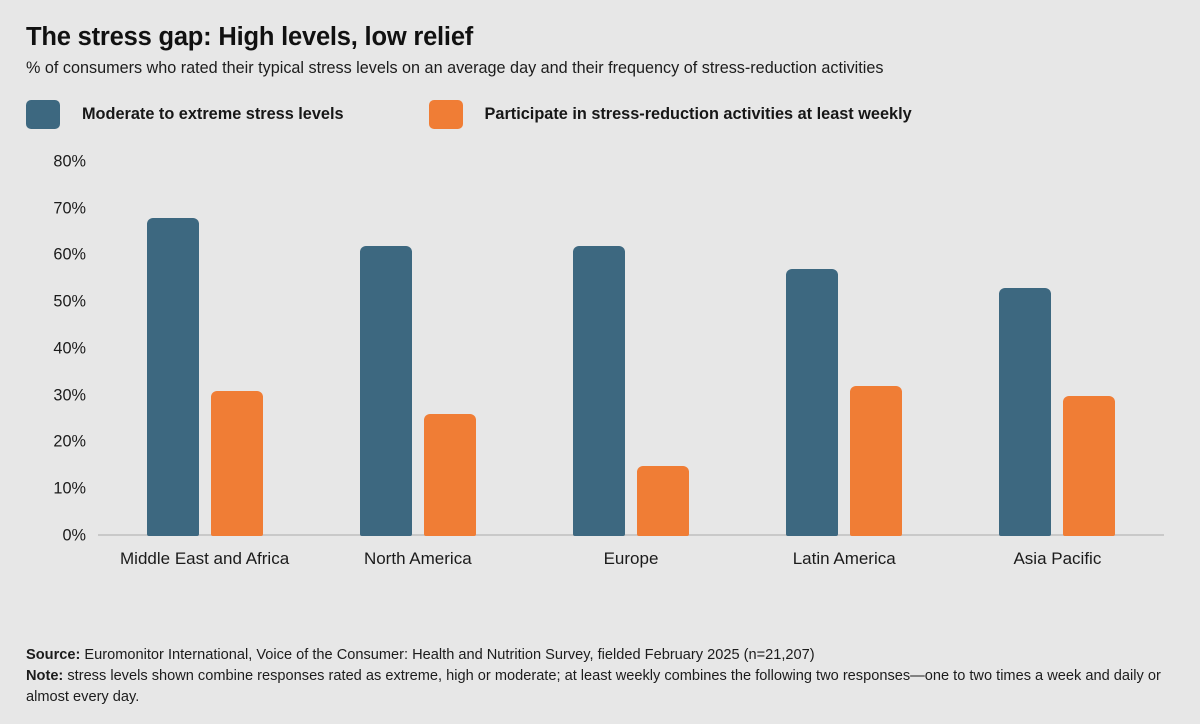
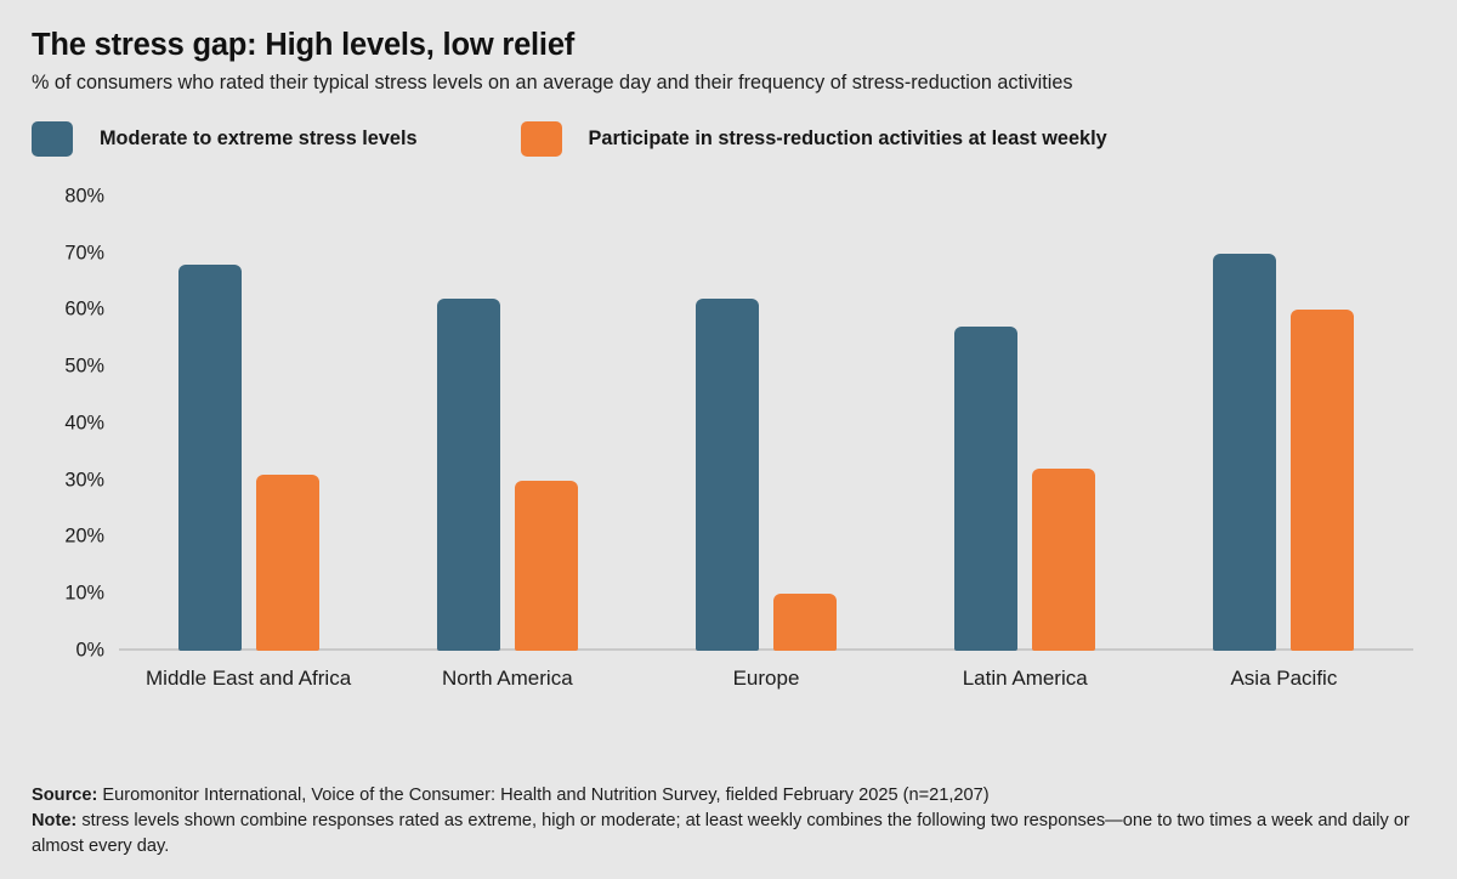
Participate in stress-reduction activities at least weekly/North America: 26% -> 30%
Participate in stress-reduction activities at least weekly/Europe: 15% -> 10%
Moderate to extreme stress levels/Asia Pacific: 53% -> 70%
Participate in stress-reduction activities at least weekly/Asia Pacific: 30% -> 60%
